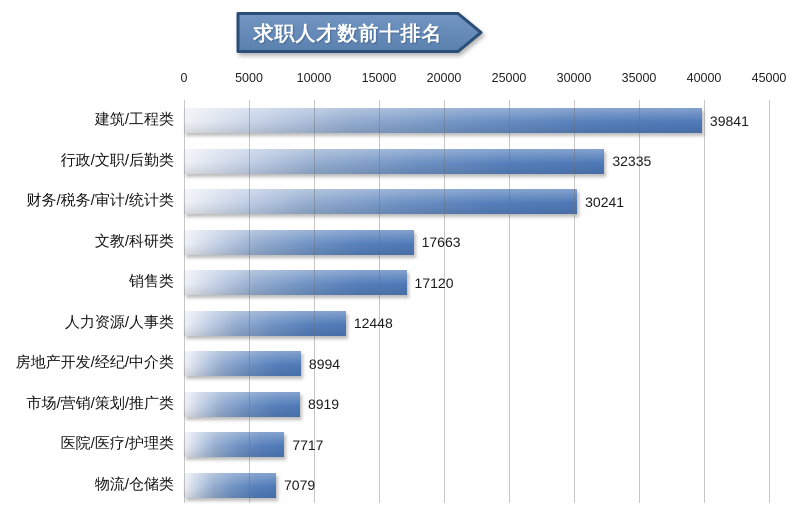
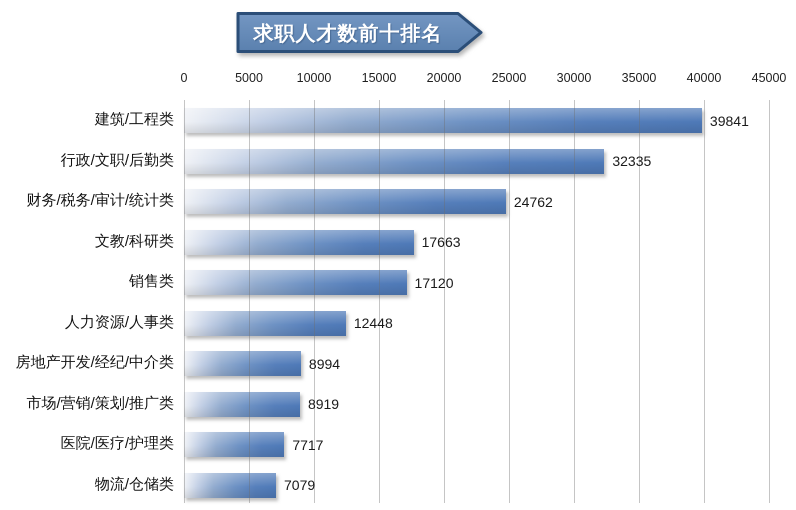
财务/税务/审计/统计类: 30241 -> 24762
